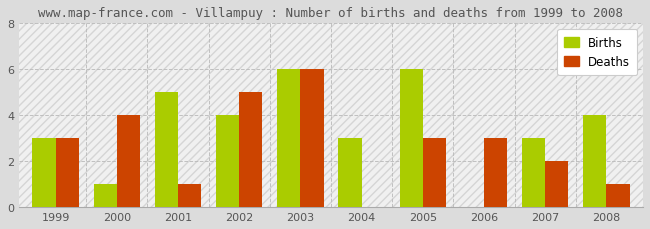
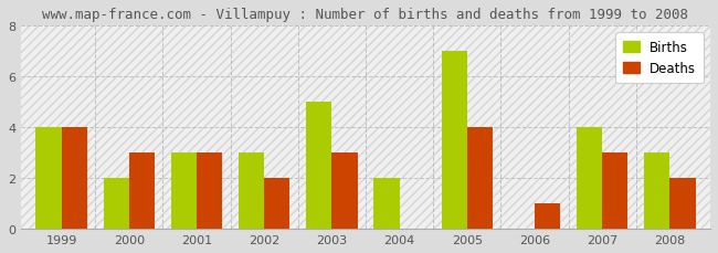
Births/1999: 3 -> 4
Deaths/1999: 3 -> 4
Births/2000: 1 -> 2
Deaths/2000: 4 -> 3
Births/2001: 5 -> 3
Deaths/2001: 1 -> 3
Births/2002: 4 -> 3
Deaths/2002: 5 -> 2
Births/2003: 6 -> 5
Deaths/2003: 6 -> 3
Births/2004: 3 -> 2
Births/2005: 6 -> 7
Deaths/2005: 3 -> 4
Deaths/2006: 3 -> 1
Births/2007: 3 -> 4
Deaths/2007: 2 -> 3
Births/2008: 4 -> 3
Deaths/2008: 1 -> 2
